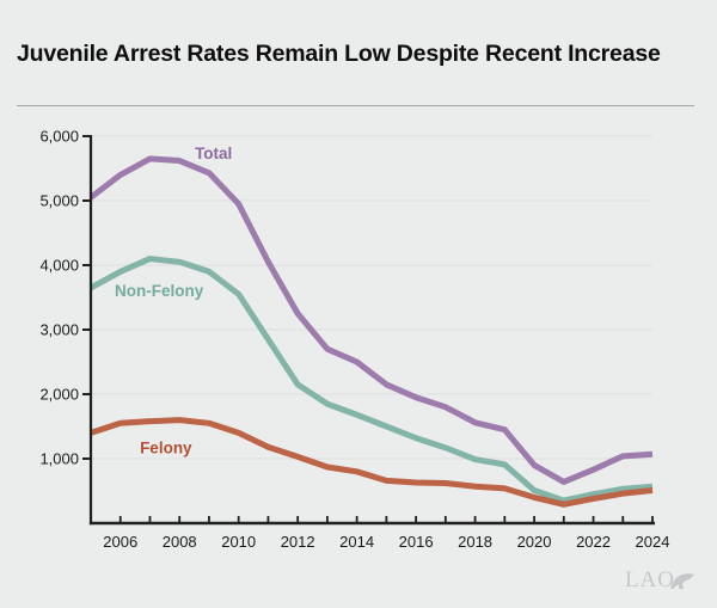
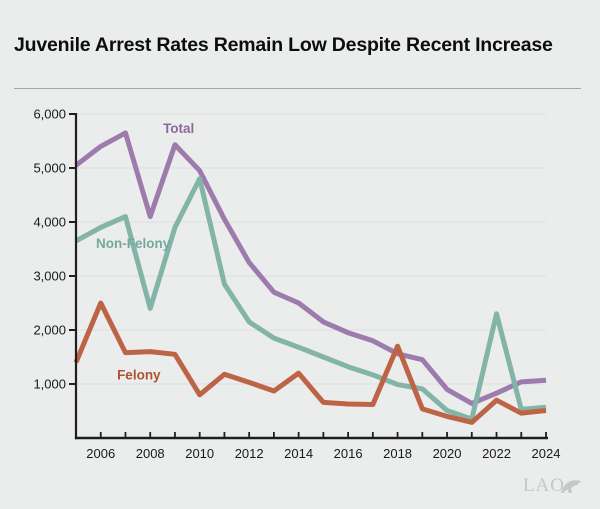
Felony/2006: 1600 -> 2500
Total/2008: 5600 -> 4100
Non-Felony/2008: 4000 -> 2400
Non-Felony/2010: 3600 -> 4800
Felony/2010: 1400 -> 800
Felony/2014: 800 -> 1200
Felony/2018: 600 -> 1700
Non-Felony/2022: 400 -> 2300
Felony/2022: 400 -> 700
